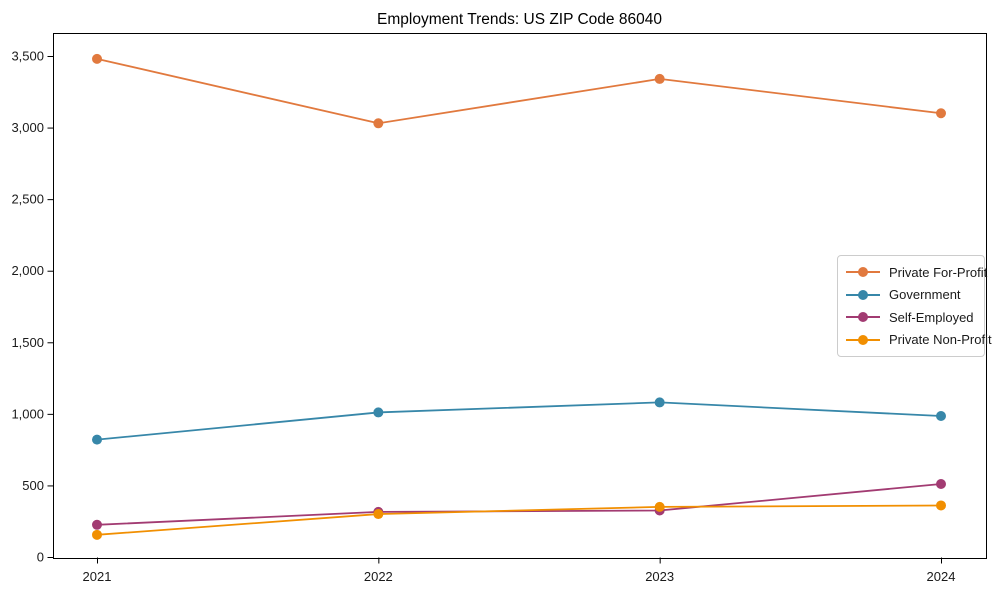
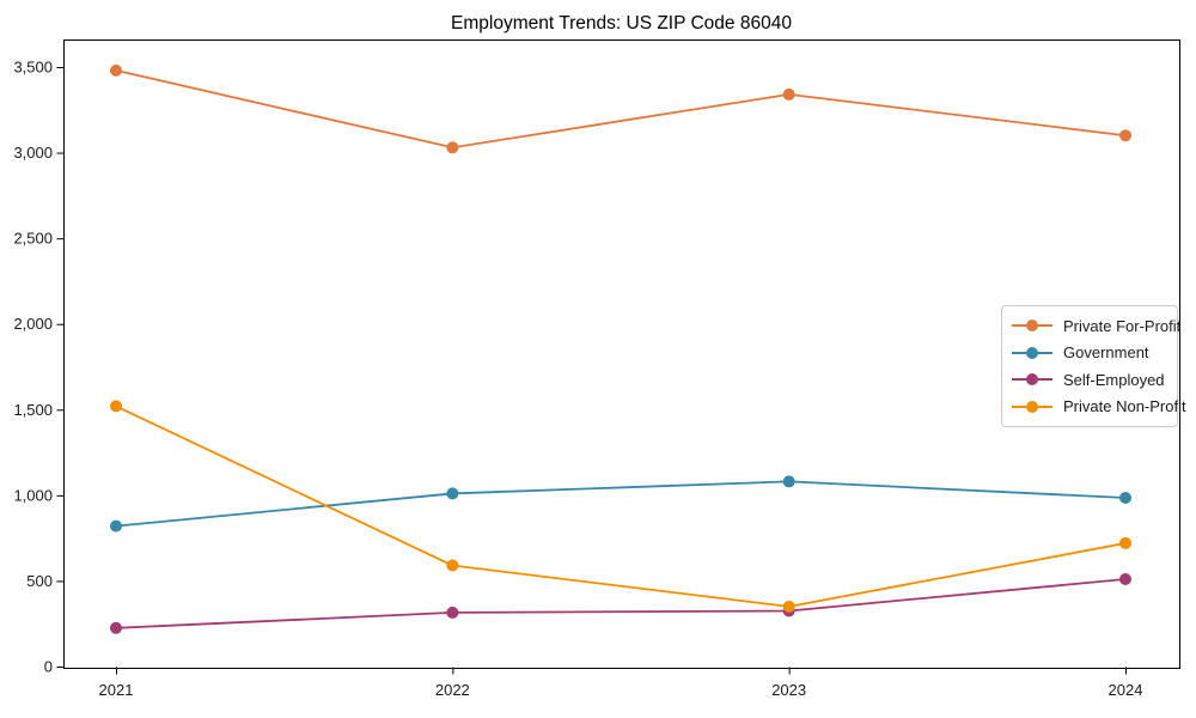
Private Non-Profit/2021: 160 -> 1520
Private Non-Profit/2022: 300 -> 590
Private Non-Profit/2024: 360 -> 720
